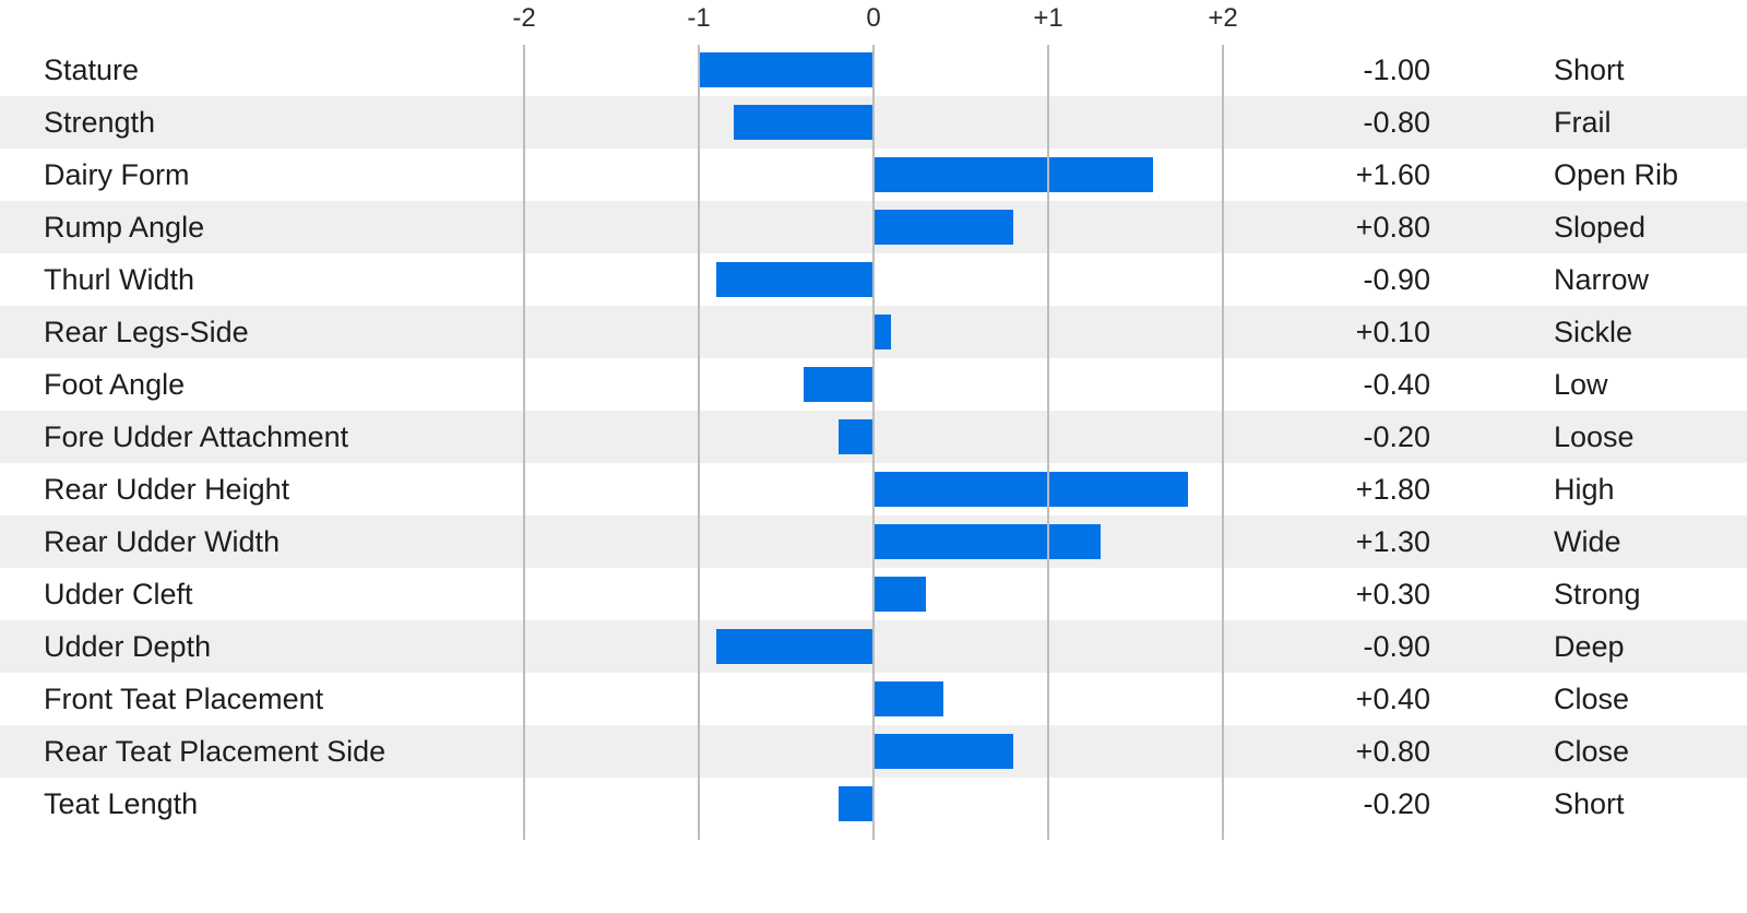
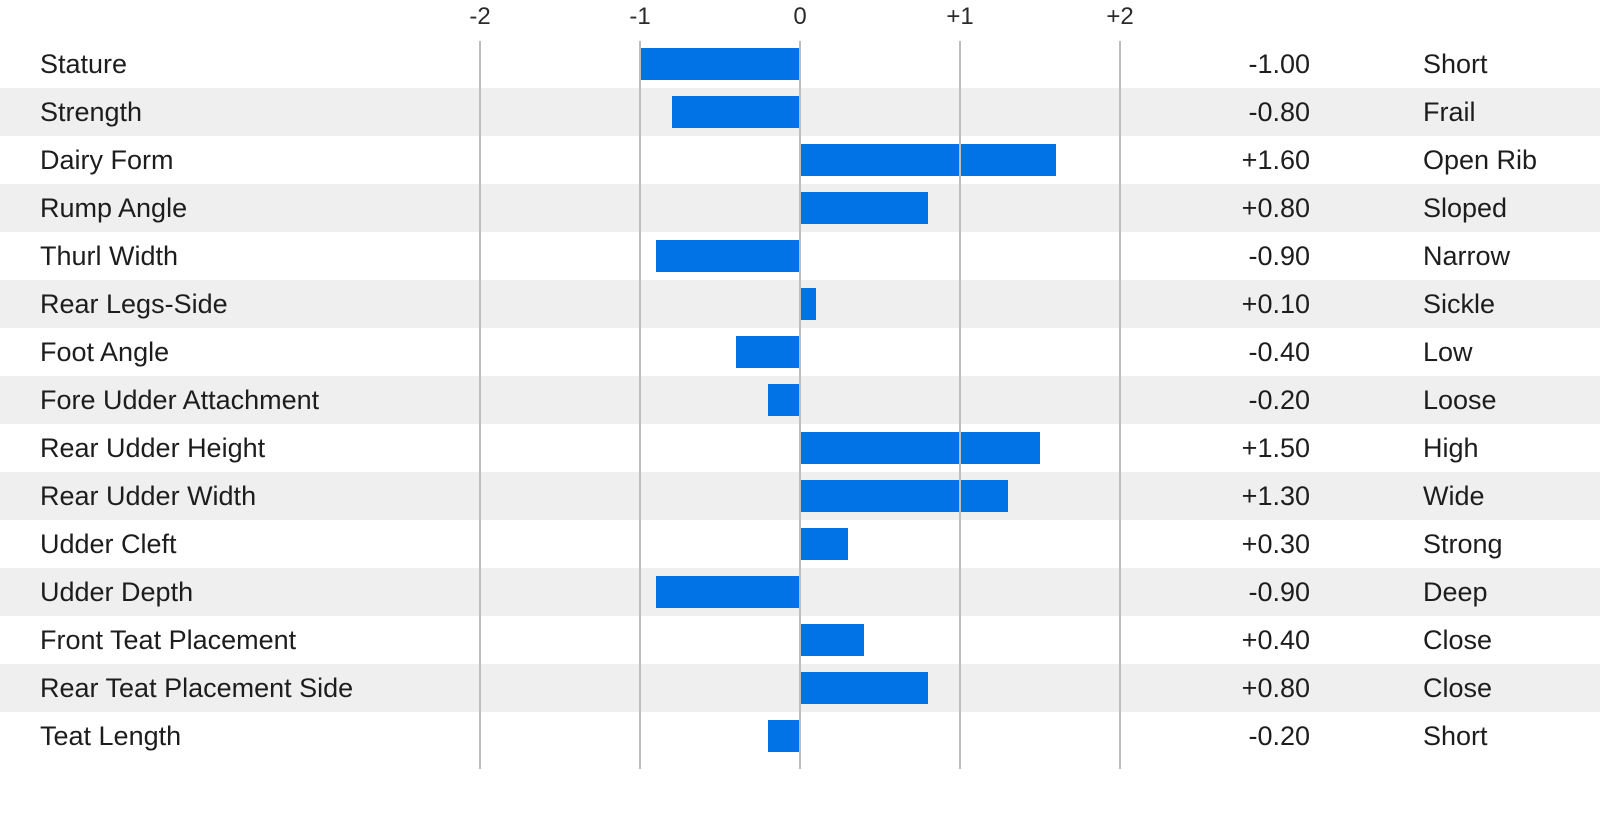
Rear Udder Height: +1.80 -> +1.50
